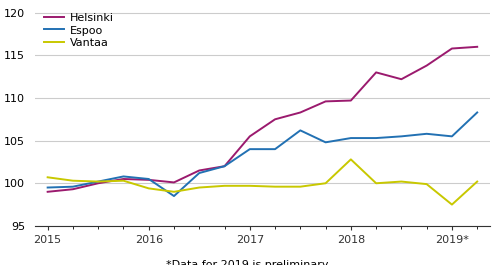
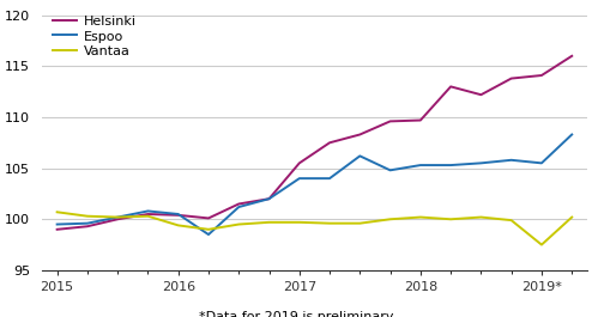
Vantaa/2018: 102.8 -> 100.2
Helsinki/2019*: 115.8 -> 114.1
